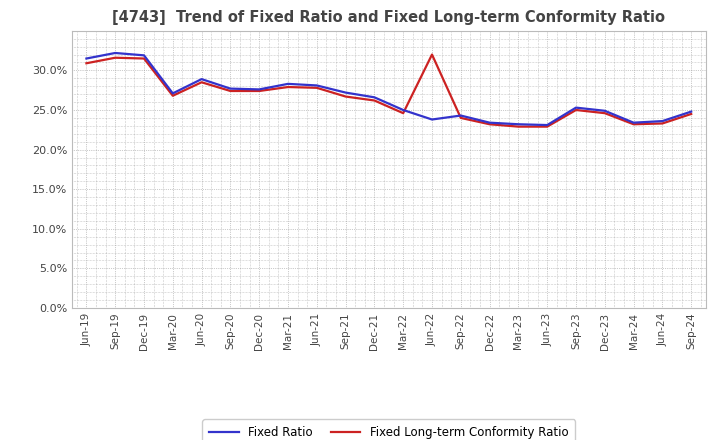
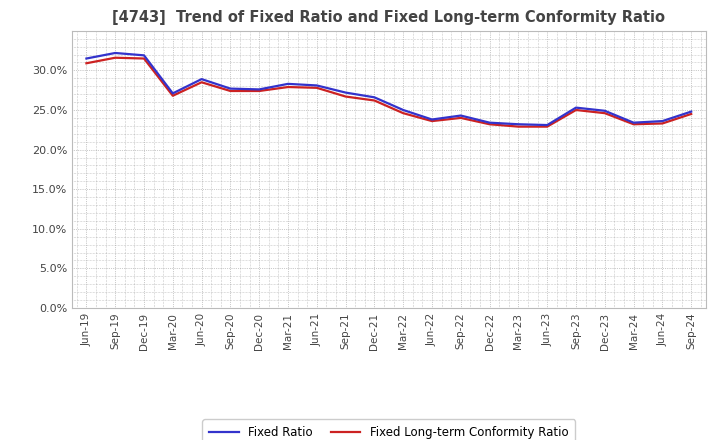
Fixed Long-term Conformity Ratio/Jun-22: 32.0% -> 23.6%
